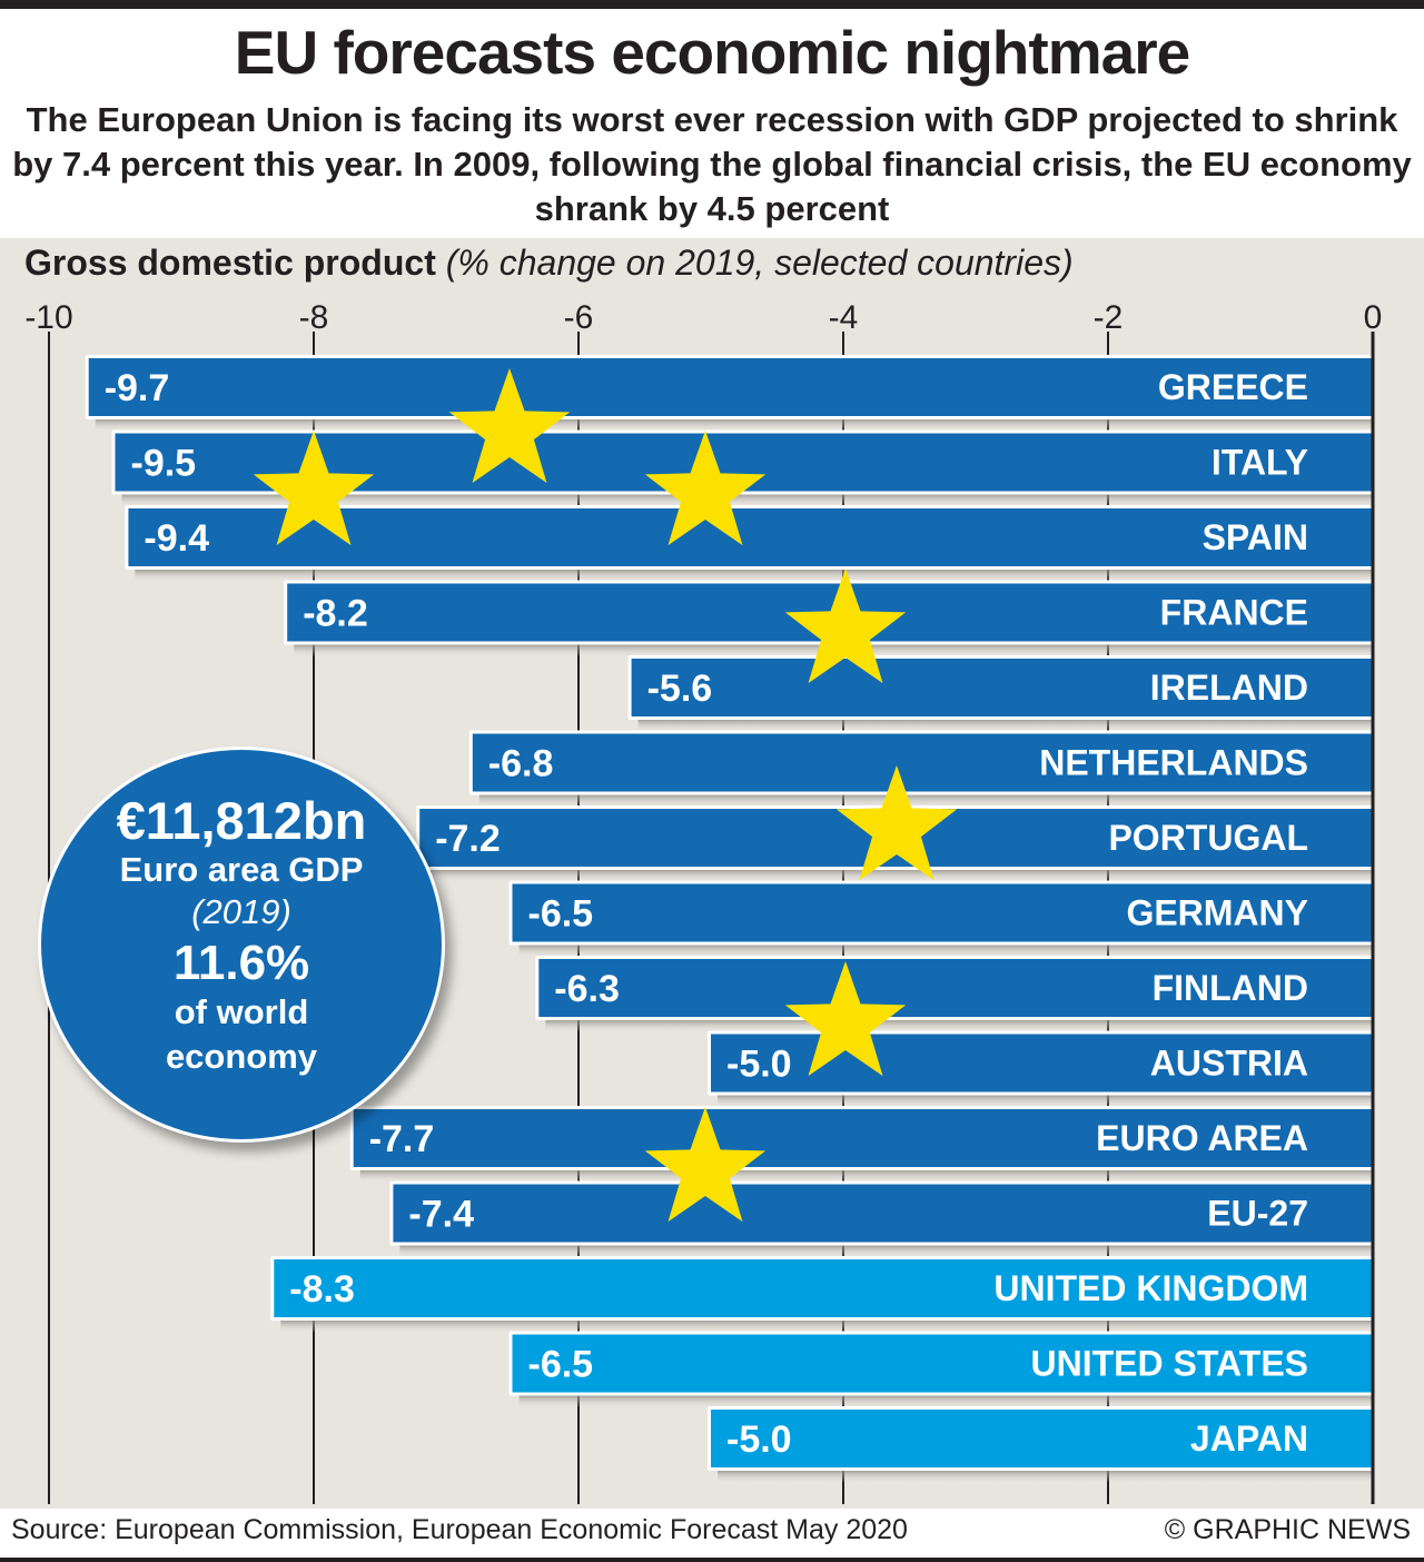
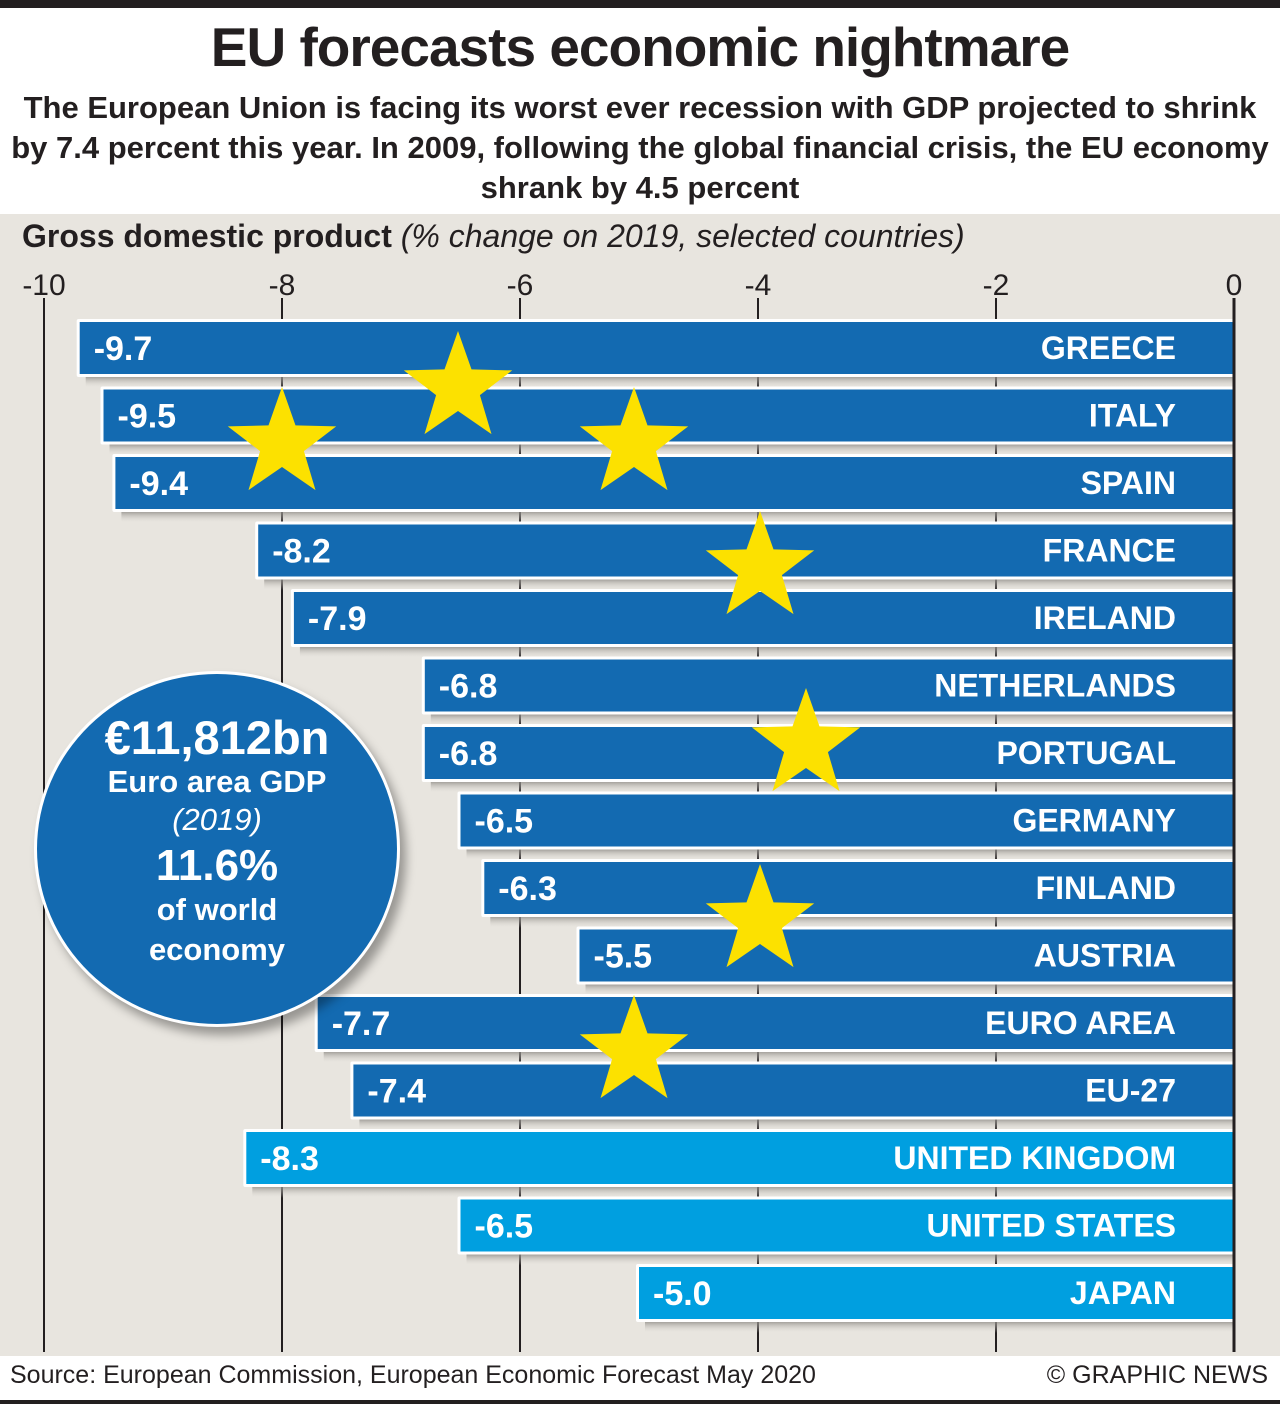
IRELAND: -5.6 -> -7.9
PORTUGAL: -7.2 -> -6.8
AUSTRIA: -5.0 -> -5.5
